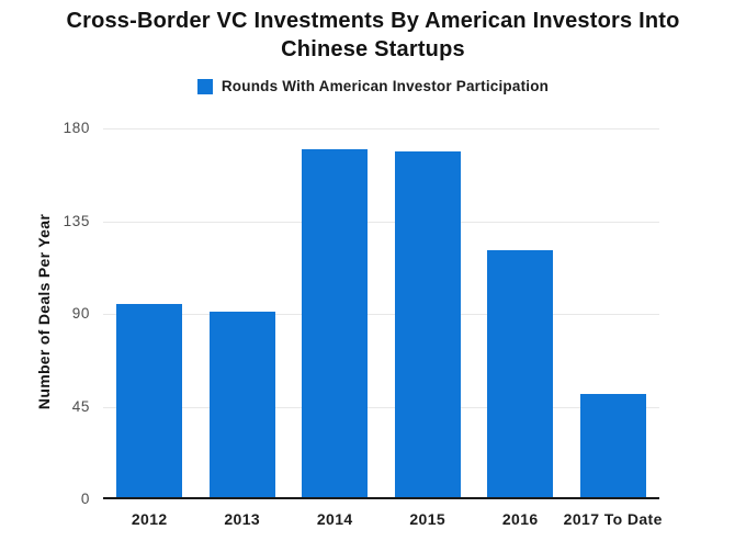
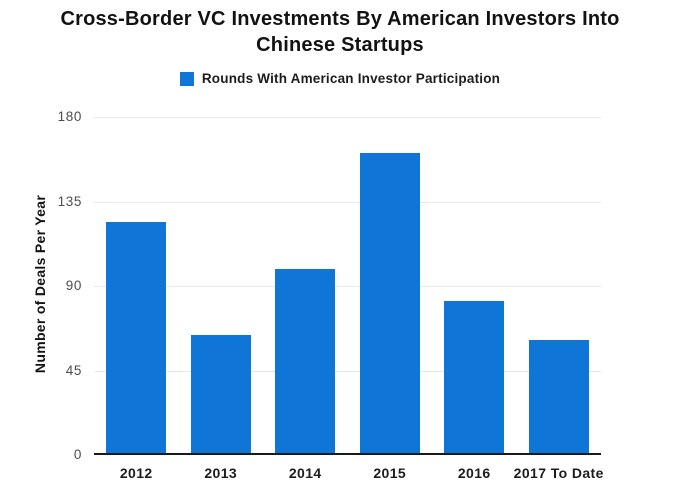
2012: 94 -> 123
2013: 90 -> 63
2014: 169 -> 98
2015: 168 -> 160
2016: 120 -> 81
2017 To Date: 50 -> 60
